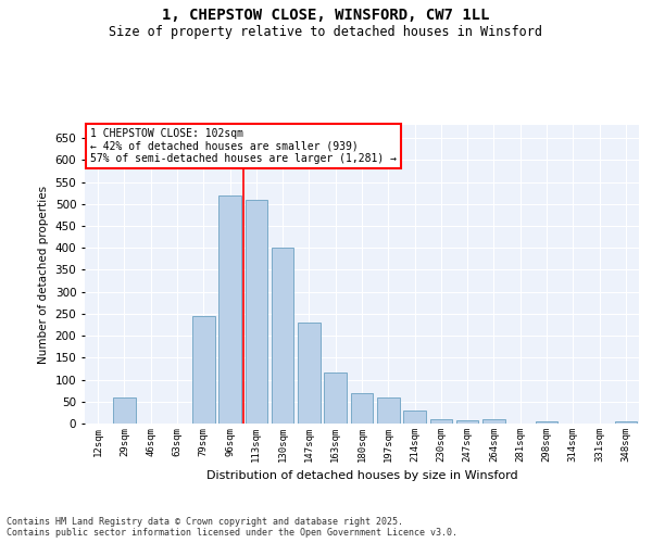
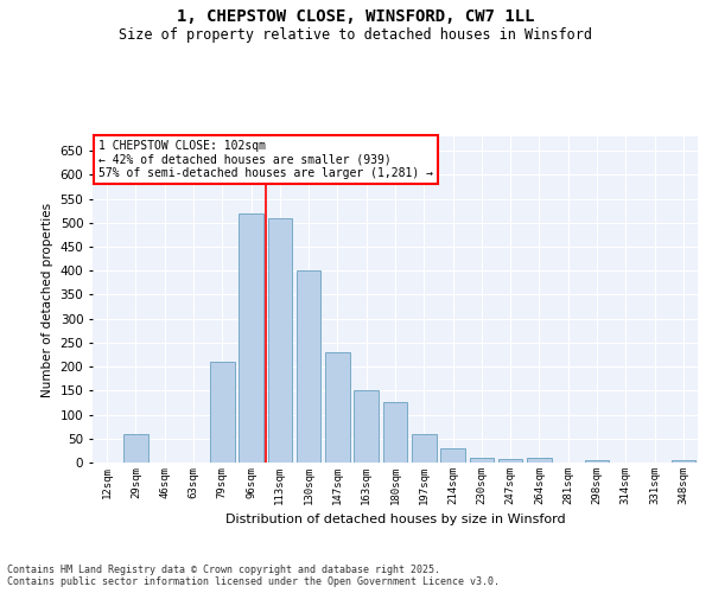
79sqm: 245 -> 210
163sqm: 115 -> 150
180sqm: 70 -> 125
